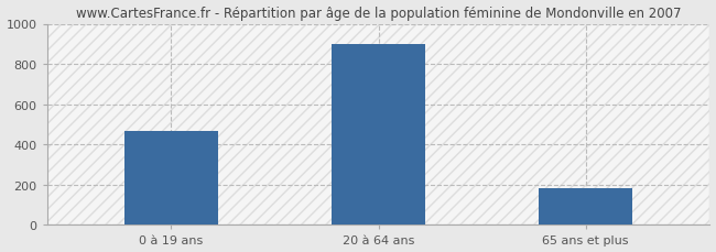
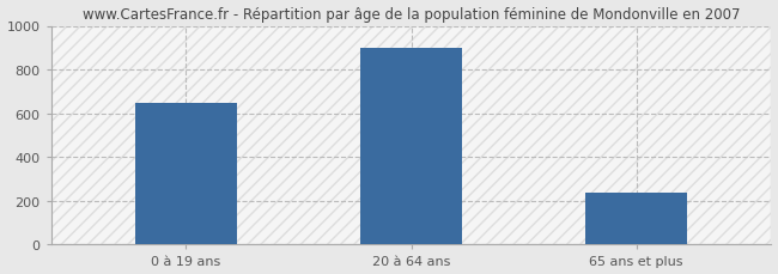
0 à 19 ans: 470 -> 650
65 ans et plus: 180 -> 240
